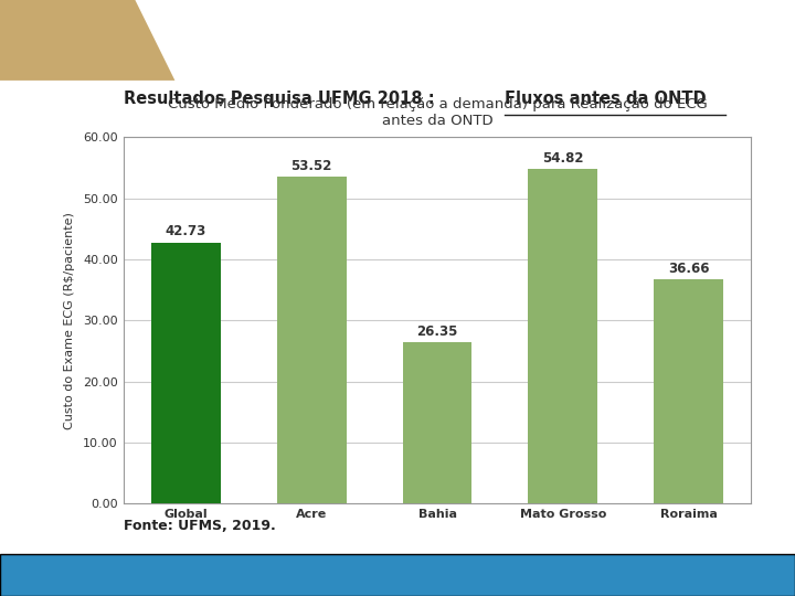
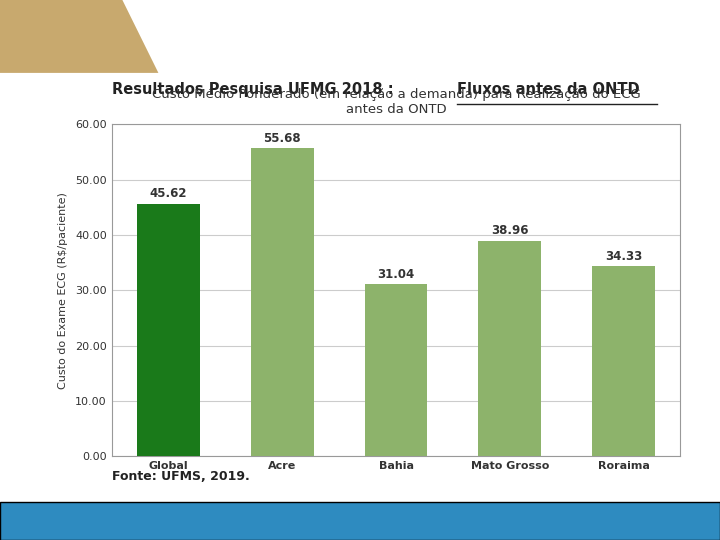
Global: 42.73 -> 45.62
Acre: 53.52 -> 55.68
Bahia: 26.35 -> 31.04
Mato Grosso: 54.82 -> 38.96
Roraima: 36.66 -> 34.33
